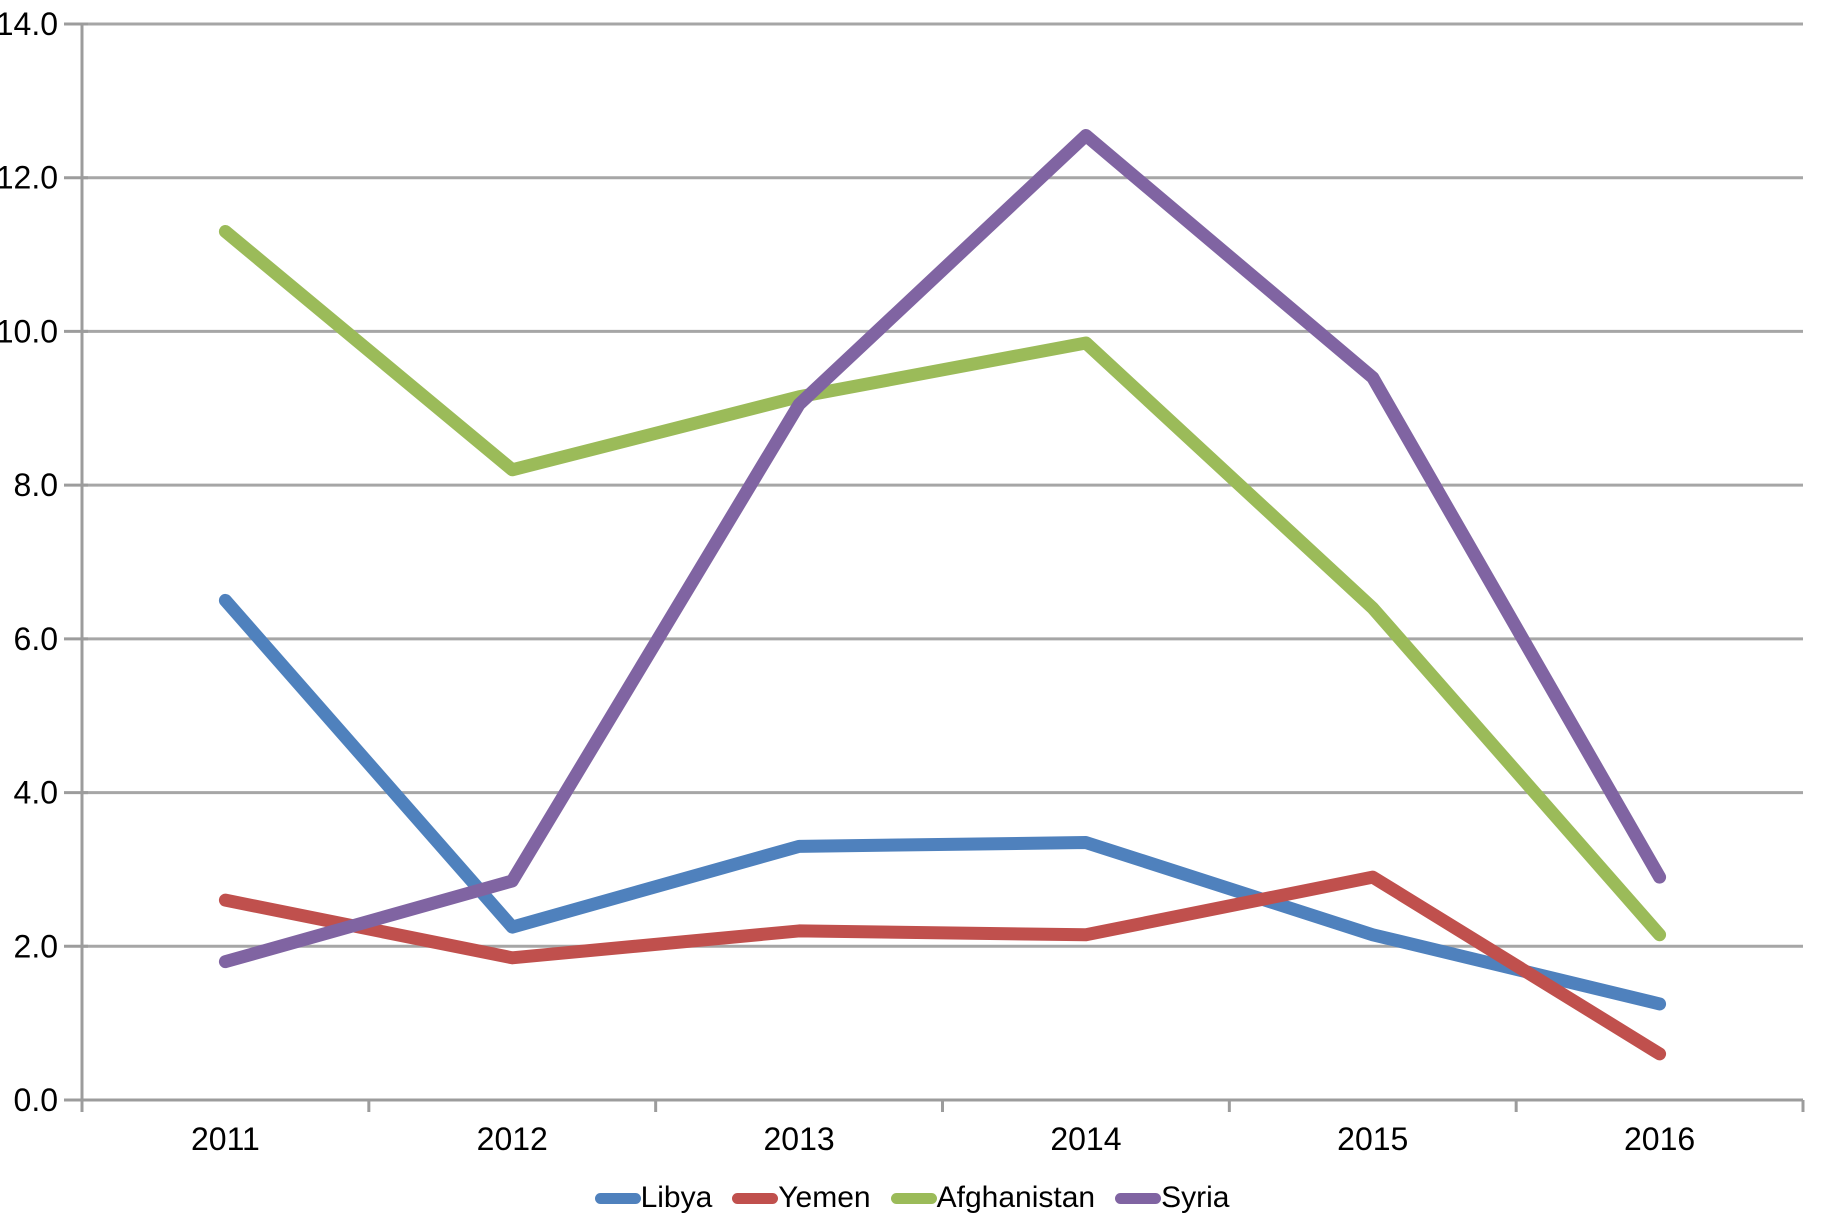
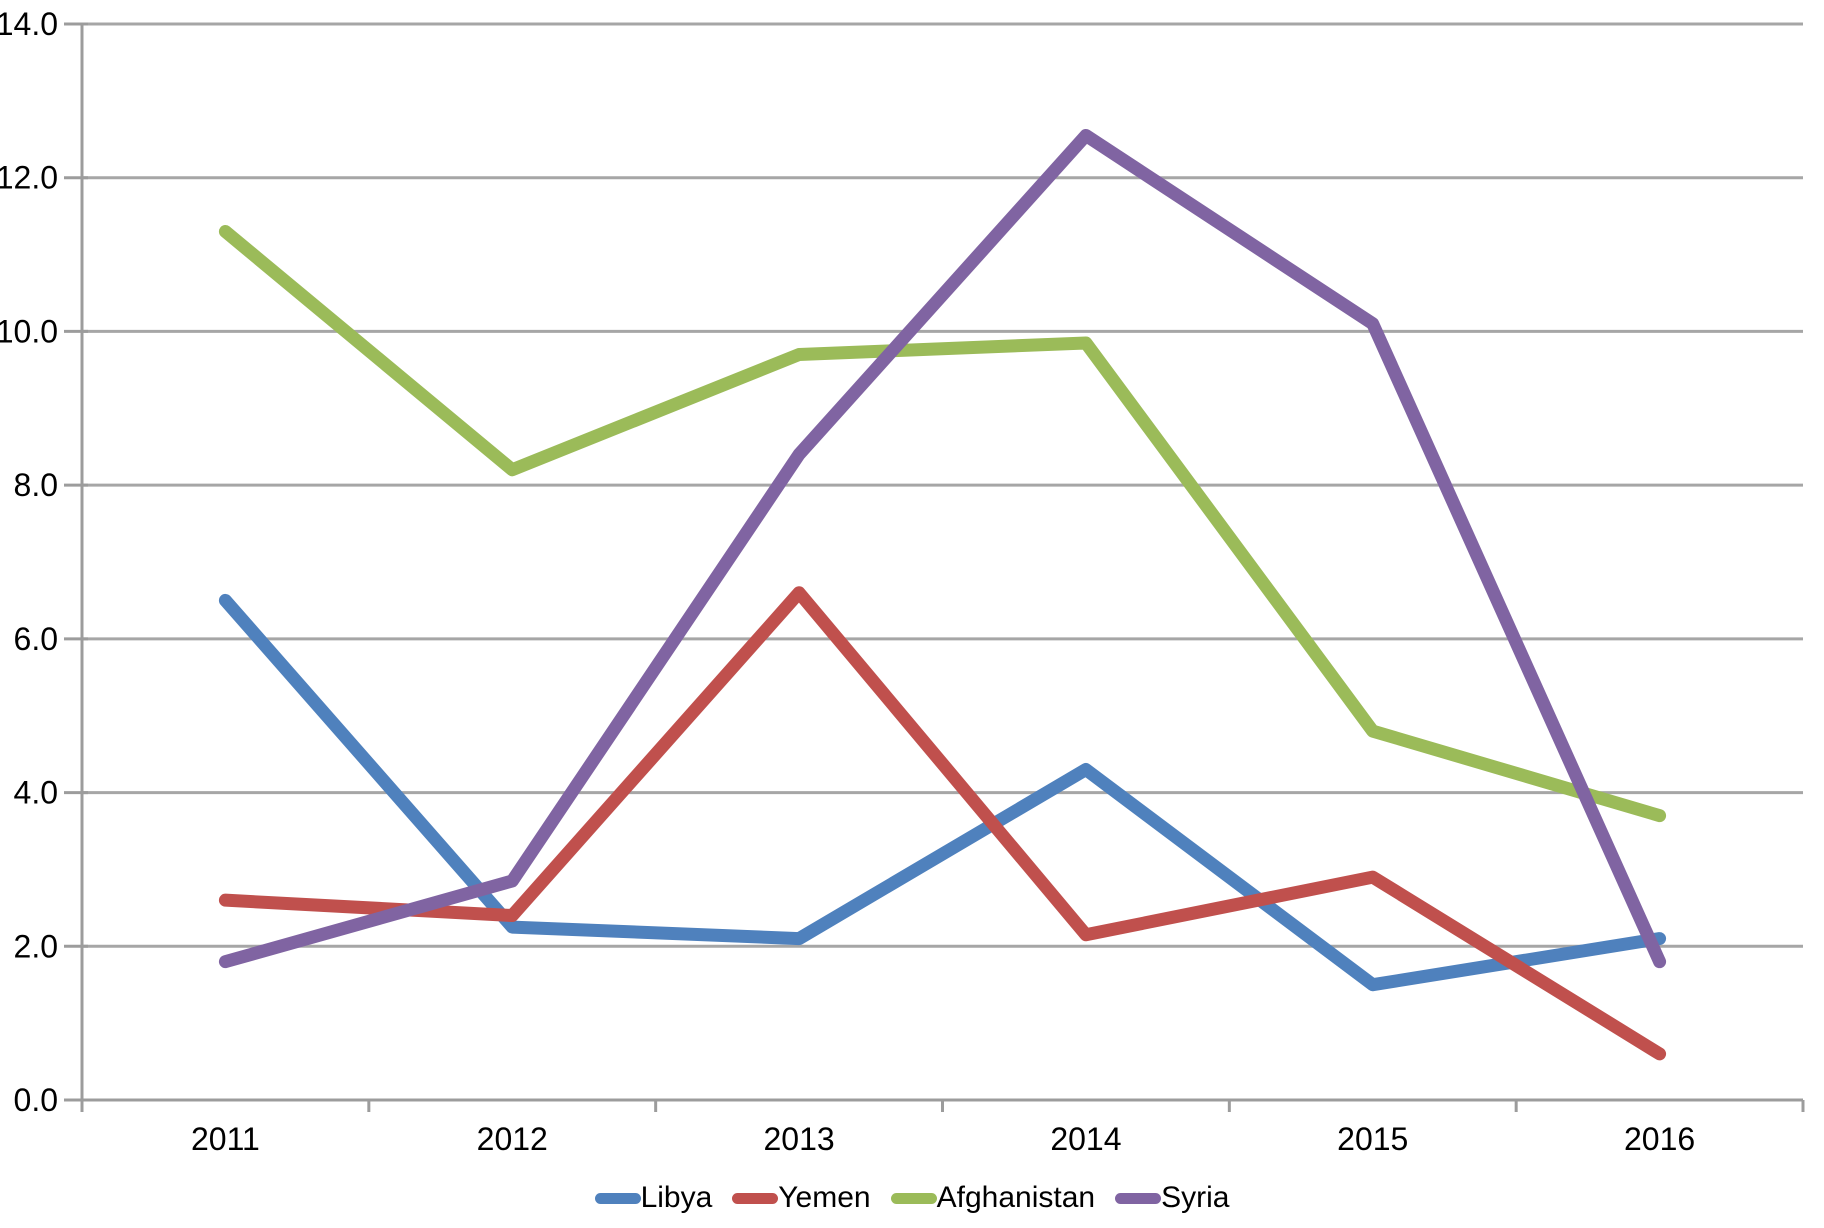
Yemen/2012: 1.9 -> 2.4
Libya/2013: 3.3 -> 2.1
Yemen/2013: 2.2 -> 6.6
Afghanistan/2013: 9.2 -> 9.7
Syria/2013: 9.1 -> 8.4
Libya/2014: 3.4 -> 4.3
Libya/2015: 2.1 -> 1.5
Afghanistan/2015: 6.4 -> 4.8
Syria/2015: 9.4 -> 10.1
Libya/2016: 1.2 -> 2.1
Afghanistan/2016: 2.1 -> 3.7
Syria/2016: 2.9 -> 1.8
